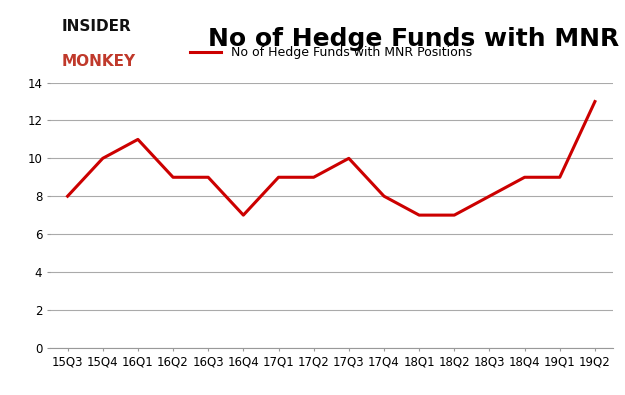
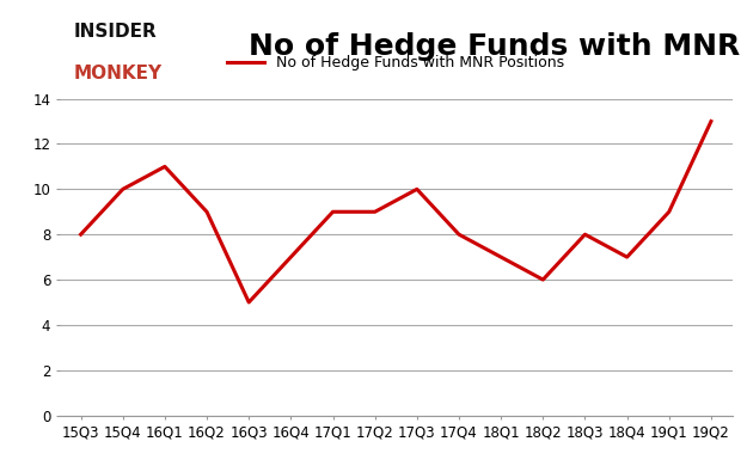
16Q3: 9 -> 5
18Q2: 7 -> 6
18Q4: 9 -> 7
